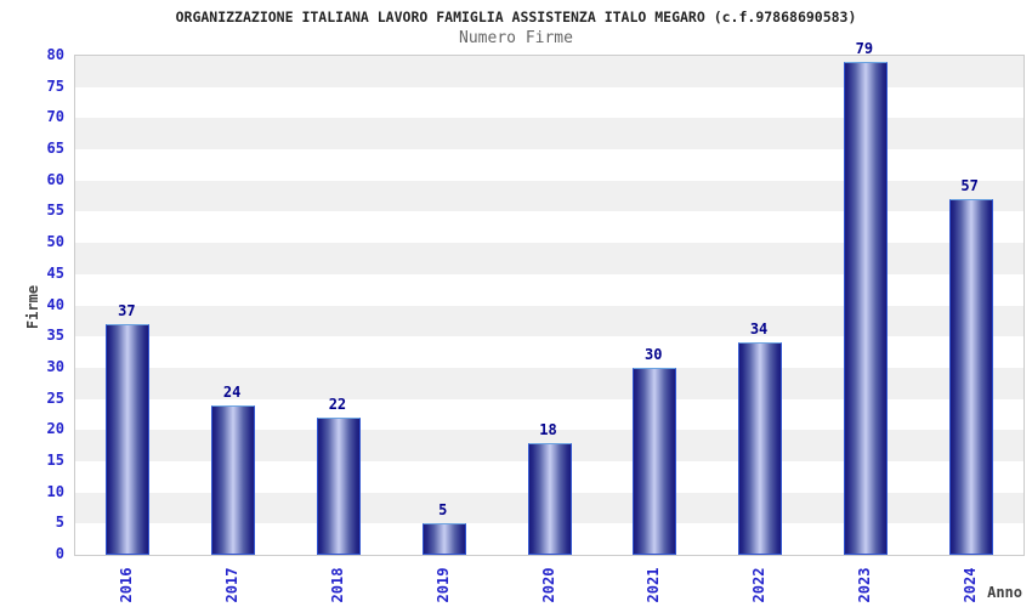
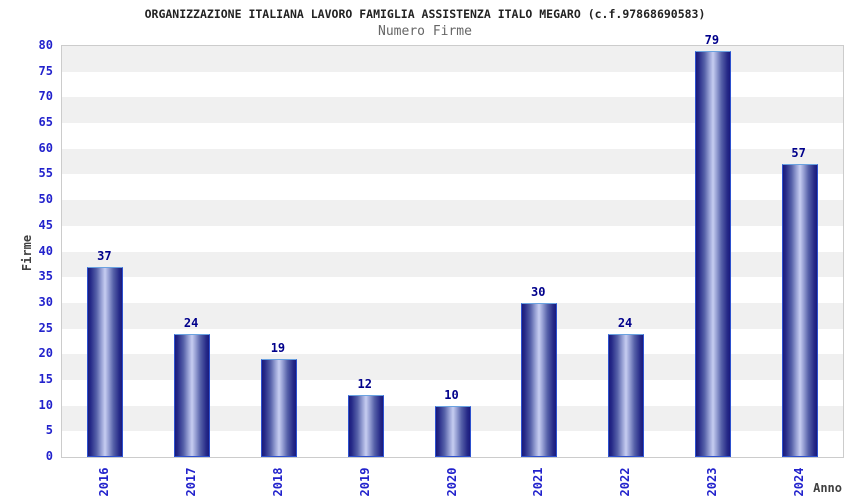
2018: 22 -> 19
2019: 5 -> 12
2020: 18 -> 10
2022: 34 -> 24
